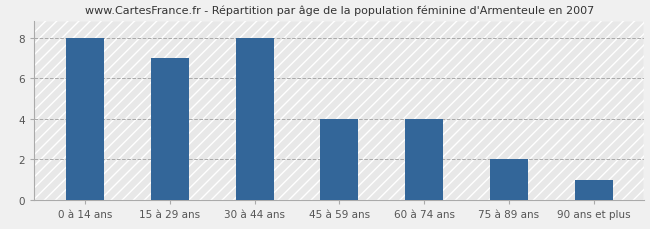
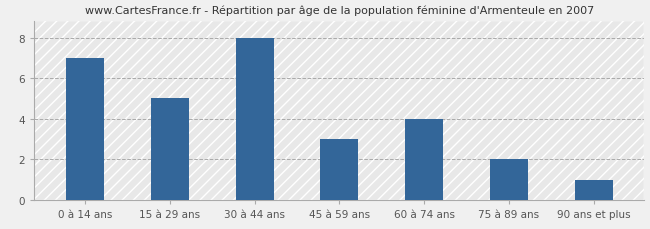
0 à 14 ans: 8 -> 7
15 à 29 ans: 7 -> 5
45 à 59 ans: 4 -> 3
